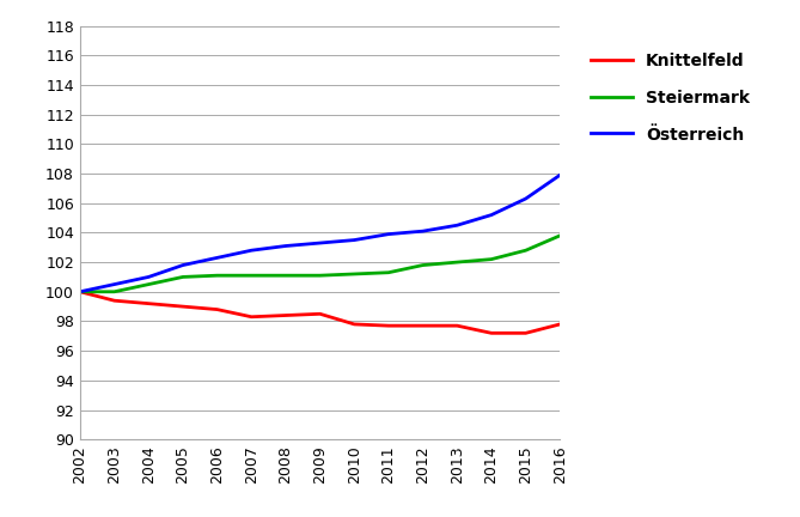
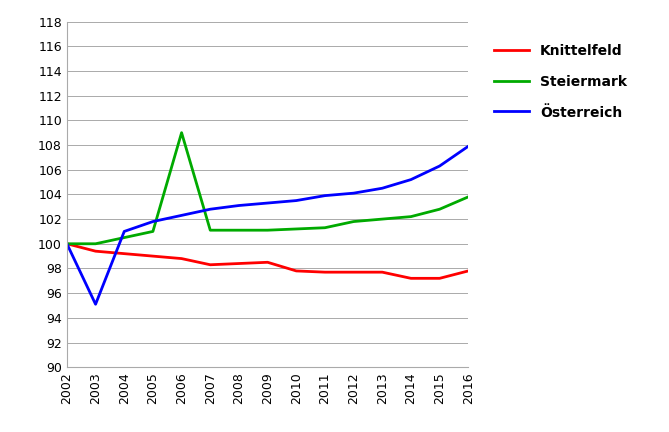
Österreich/2003: 100.5 -> 95.1
Steiermark/2006: 101.1 -> 109.0
